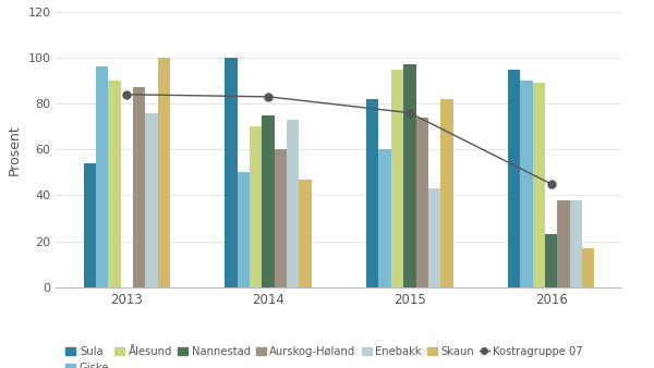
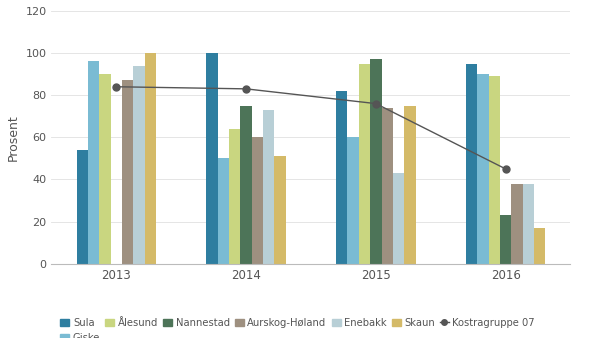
Enebakk/2013: 76 -> 94
Ålesund/2014: 70 -> 64
Skaun/2014: 47 -> 51
Skaun/2015: 82 -> 75
